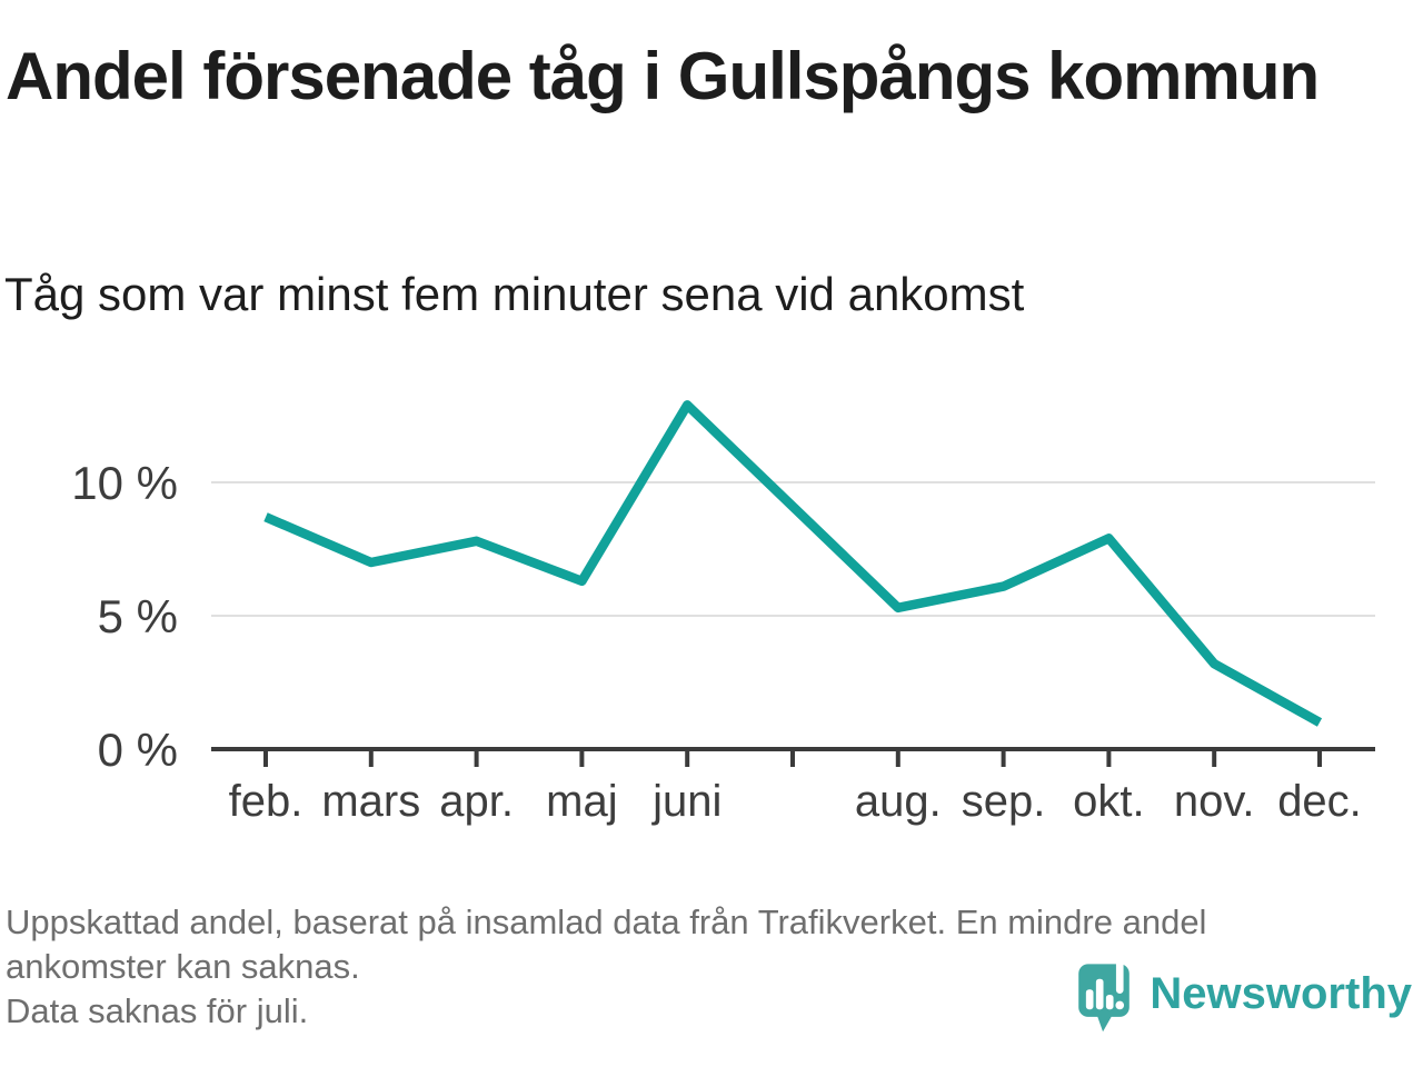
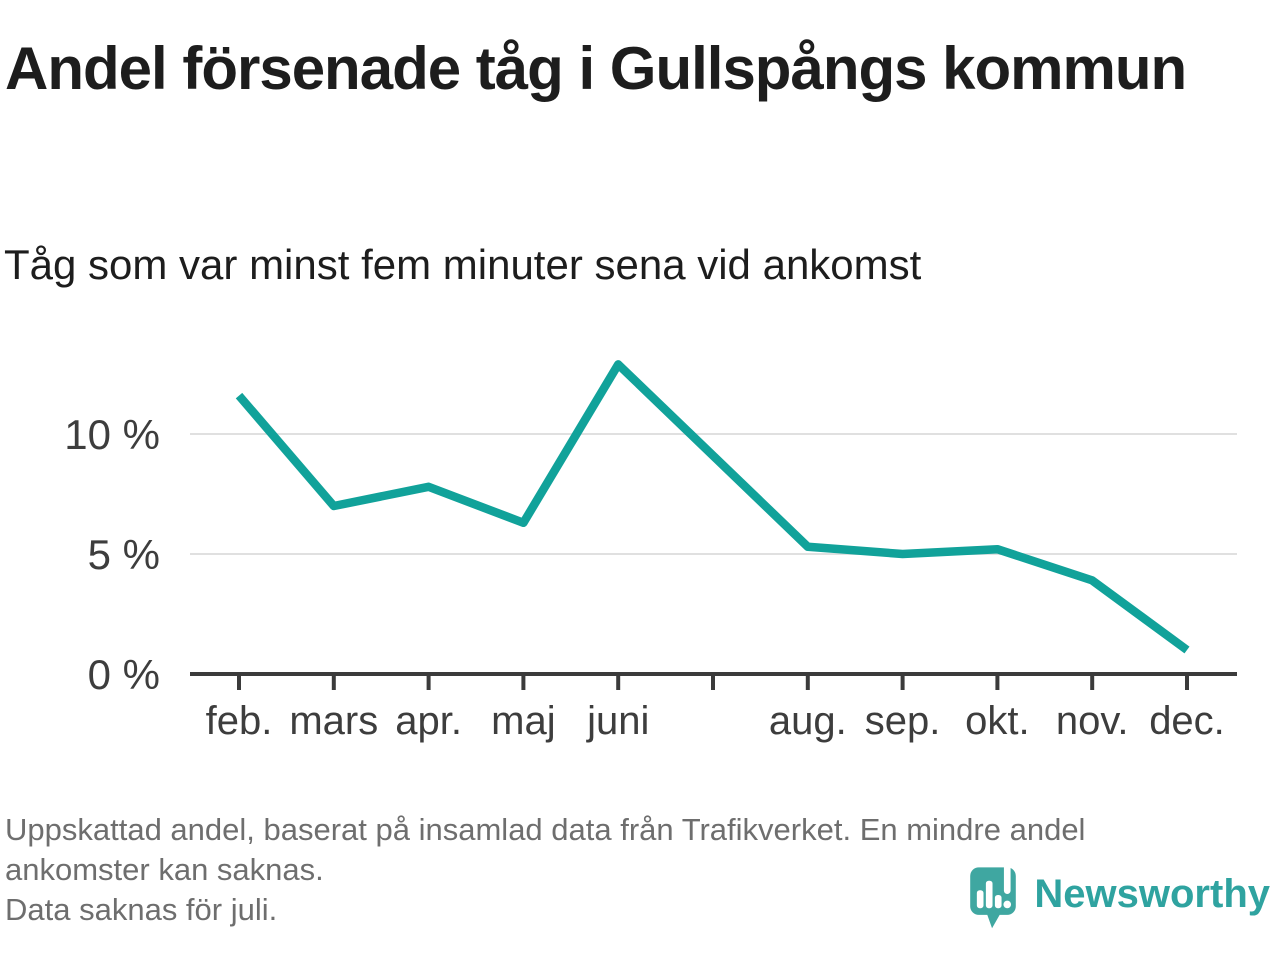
feb.: 8.7% -> 11.6%
sep.: 6.1% -> 5.0%
okt.: 7.9% -> 5.2%
nov.: 3.2% -> 3.9%
